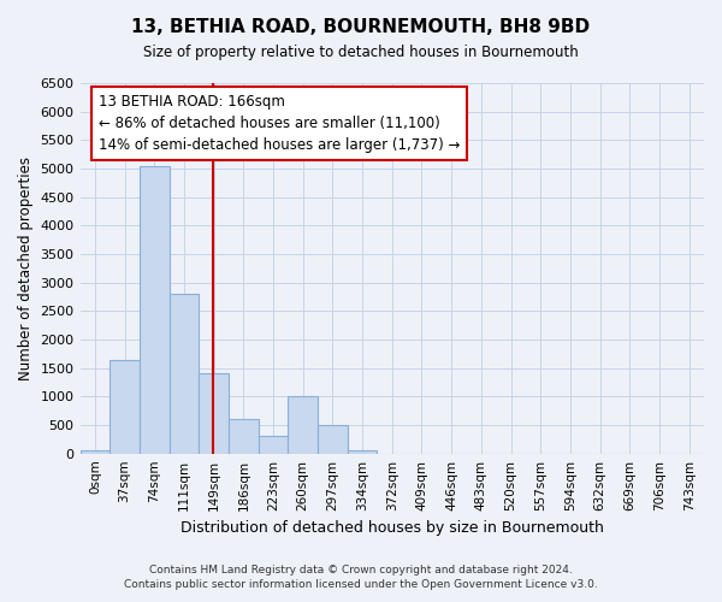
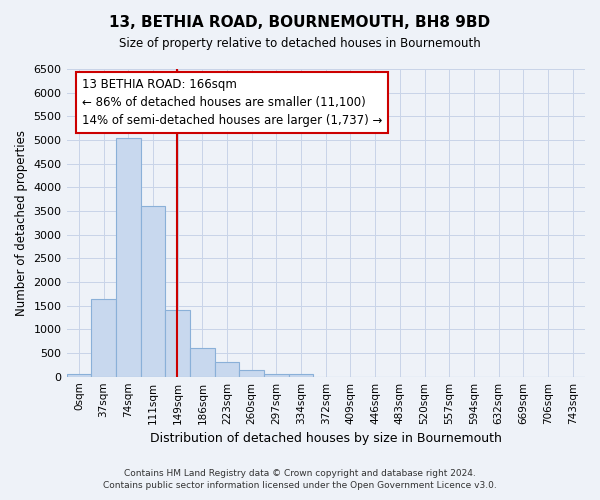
111sqm: 2800 -> 3600
260sqm: 1000 -> 150
297sqm: 500 -> 50
